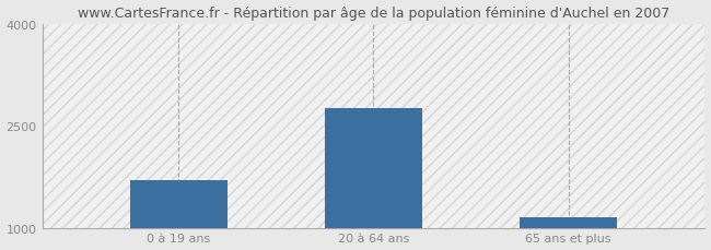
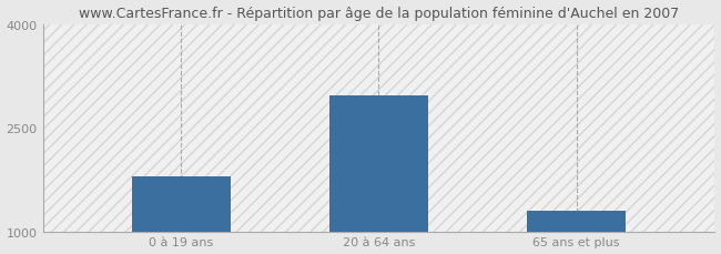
0 à 19 ans: 1700 -> 1800
20 à 64 ans: 2750 -> 2960
65 ans et plus: 1150 -> 1300
